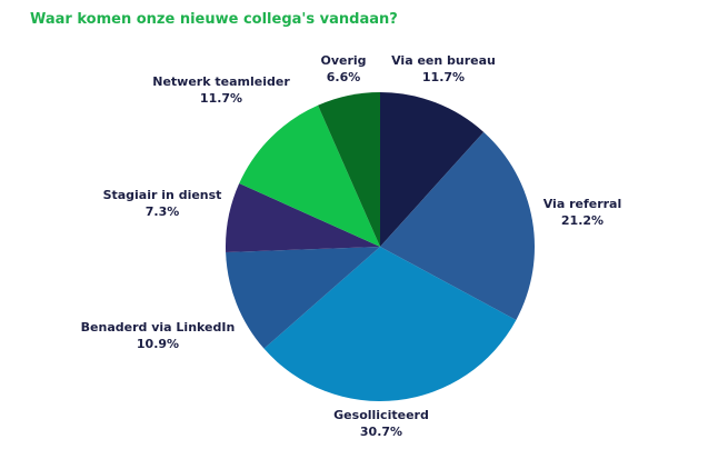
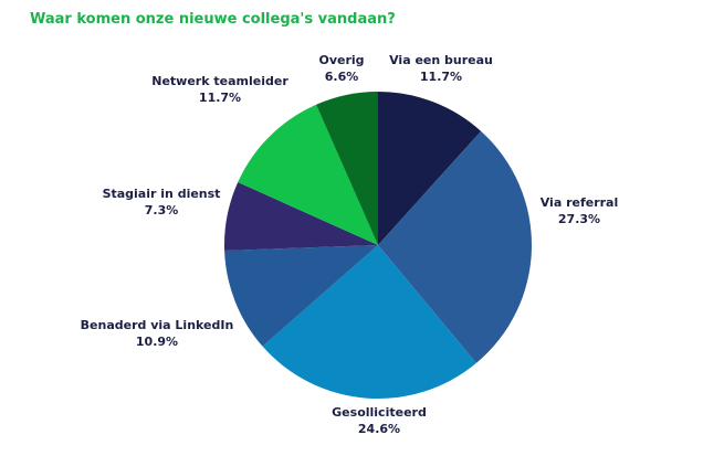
Via referral: 21.2% -> 27.3%
Gesolliciteerd: 30.7% -> 24.6%
